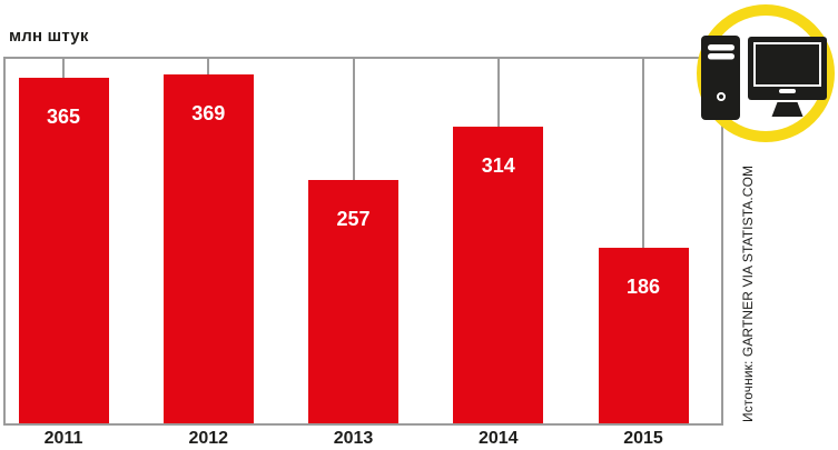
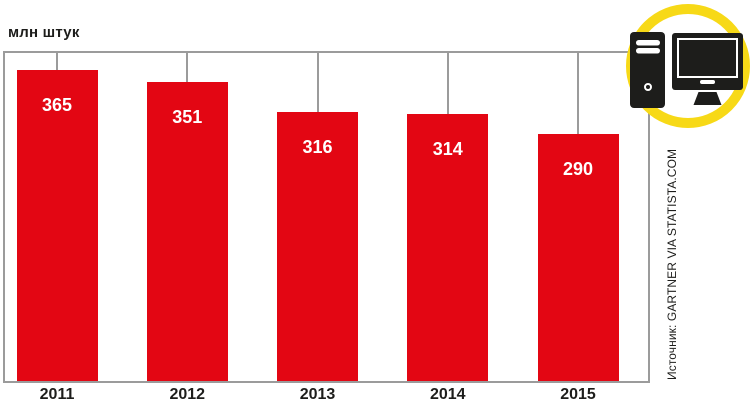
2012: 369 -> 351
2013: 257 -> 316
2015: 186 -> 290
